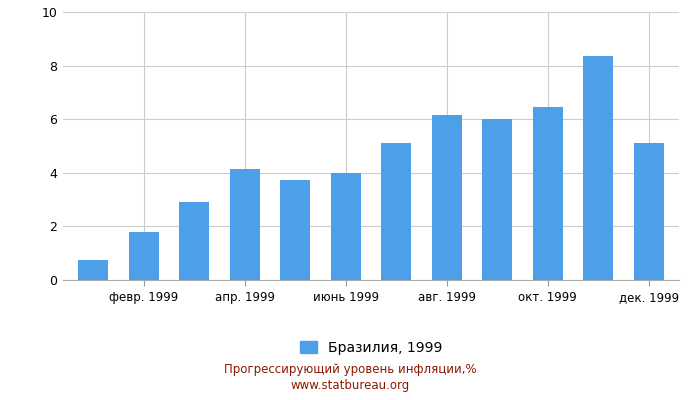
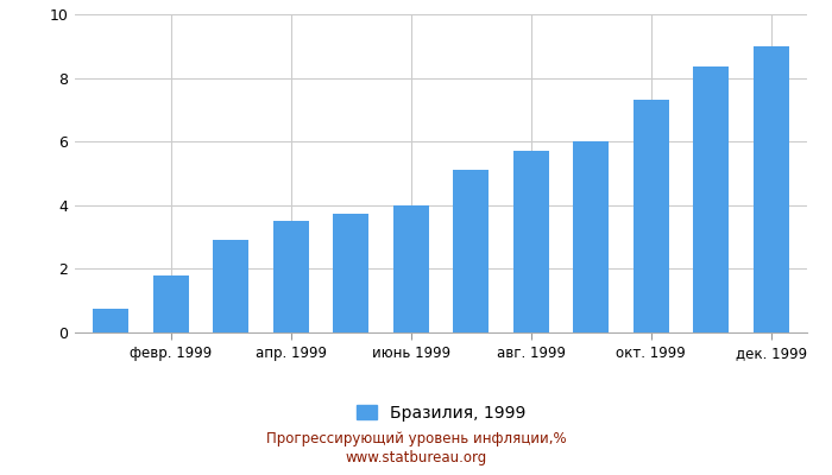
апр. 1999: 4.15 -> 3.50
авг. 1999: 6.15 -> 5.70
окт. 1999: 6.45 -> 7.30
дек. 1999: 5.10 -> 9.00
